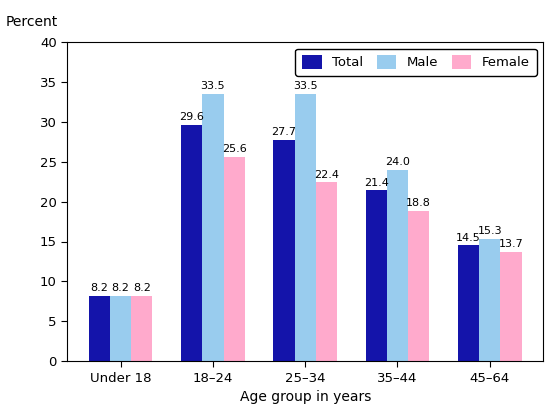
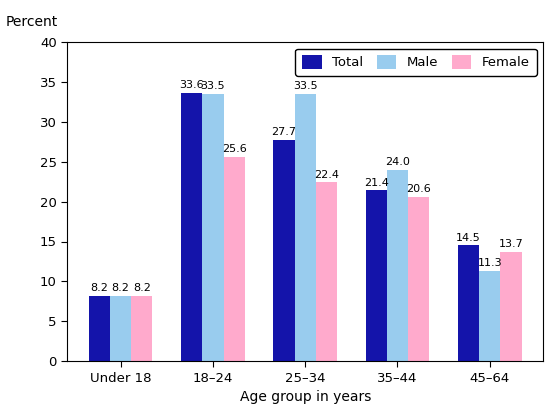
Total/18–24: 29.6 -> 33.6
Female/35–44: 18.8 -> 20.6
Male/45–64: 15.3 -> 11.3
